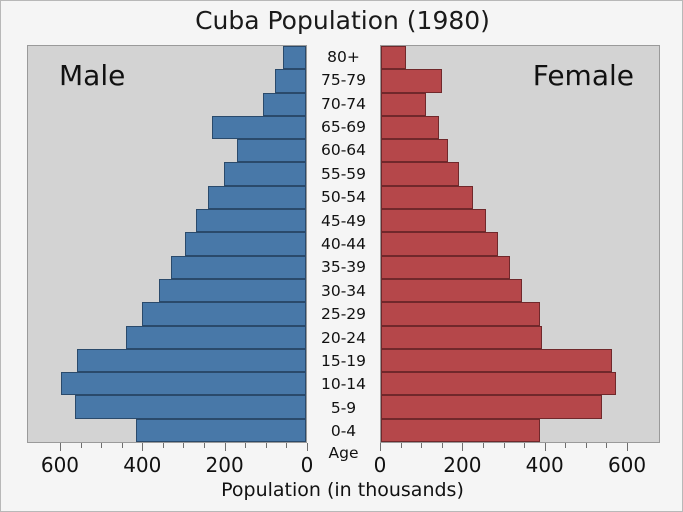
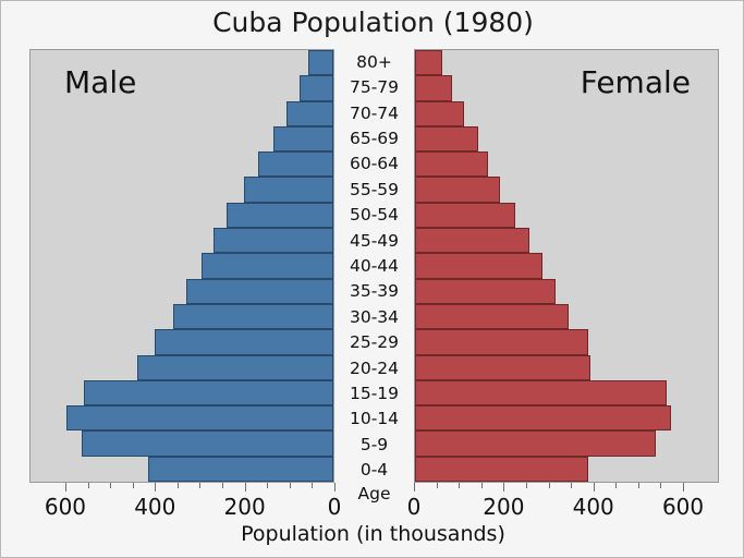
Female/75-79: 150 -> 80
Male/65-69: 230 -> 140
